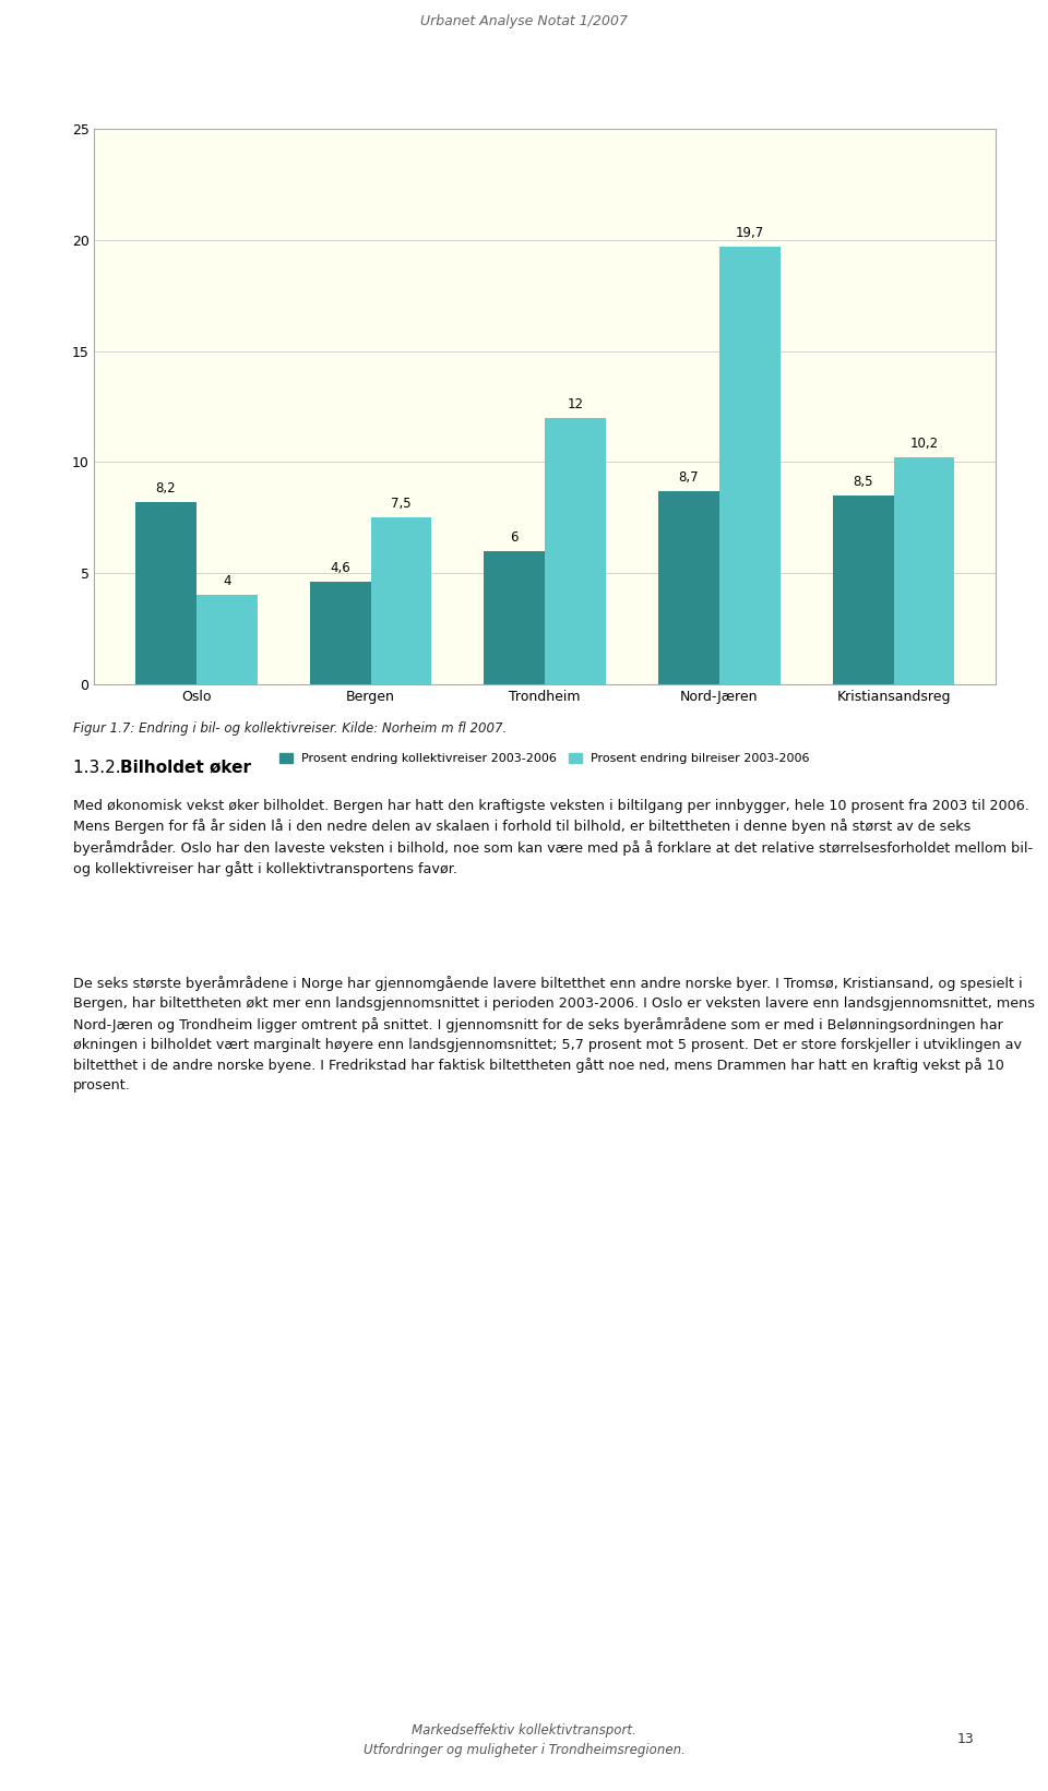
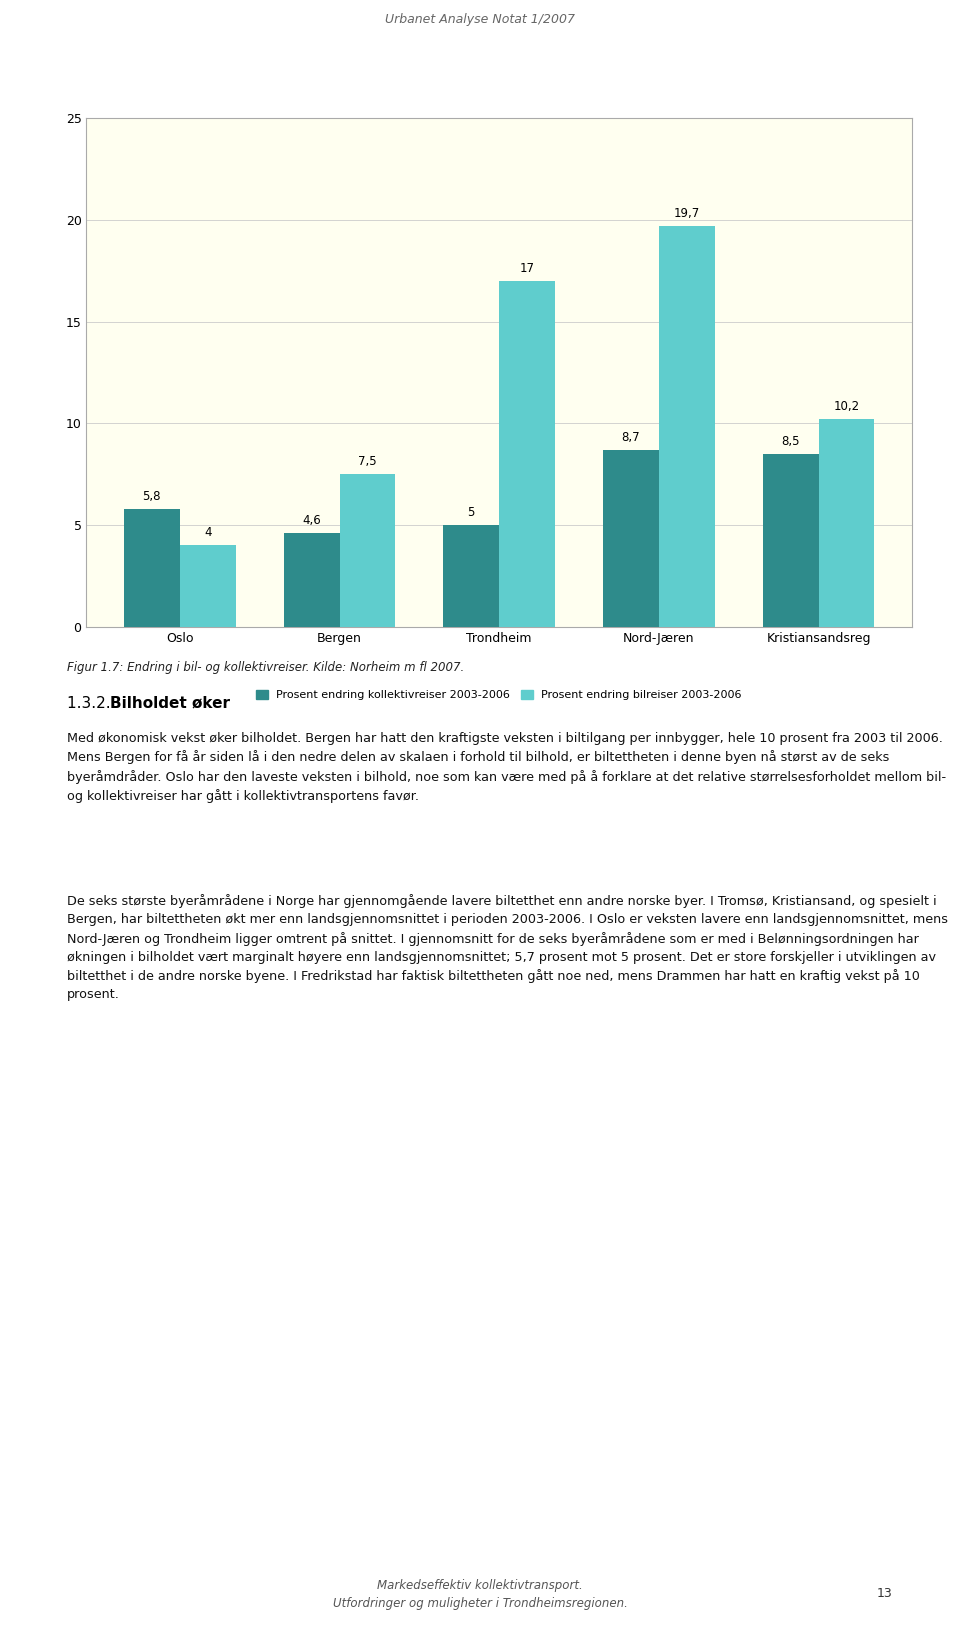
Prosent endring kollektivreiser 2003-2006/Oslo: 8,2 -> 5,8
Prosent endring kollektivreiser 2003-2006/Trondheim: 6 -> 5
Prosent endring bilreiser 2003-2006/Trondheim: 12 -> 17
